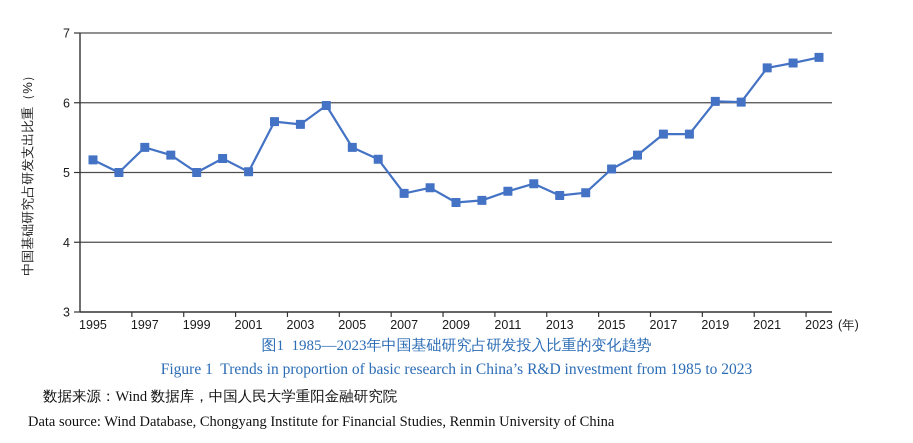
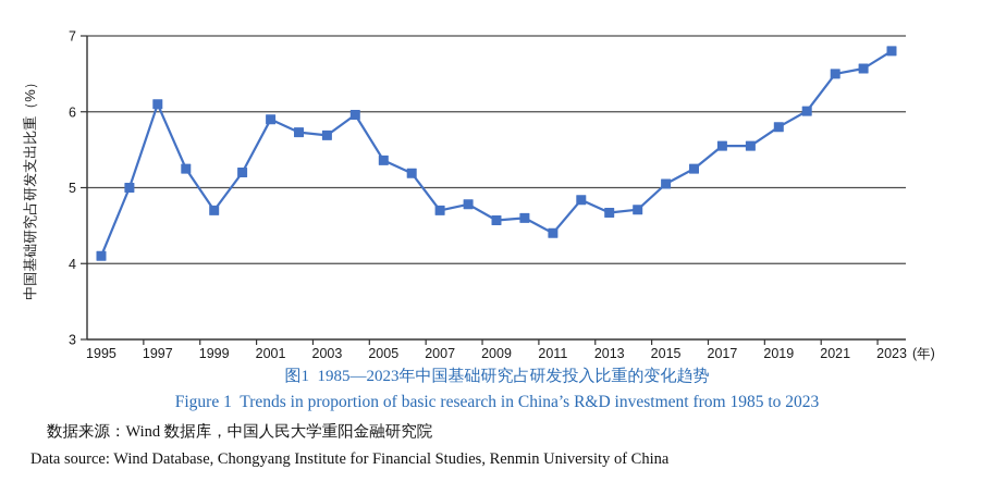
1995: 5.2 -> 4.1
1997: 5.4 -> 6.1
1999: 5.0 -> 4.7
2001: 5.0 -> 5.9
2011: 4.7 -> 4.4
2019: 6.0 -> 5.8
2023: 6.7 -> 6.8
